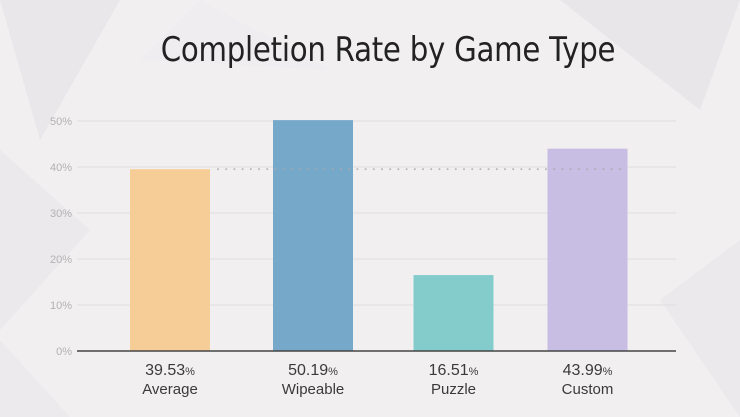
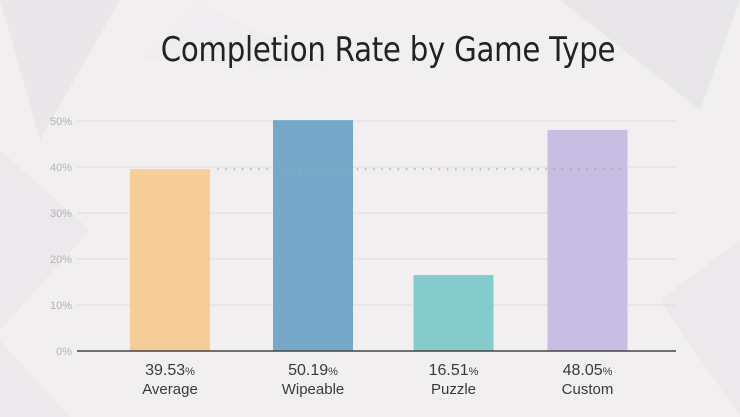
Custom: 43.99 -> 48.05
